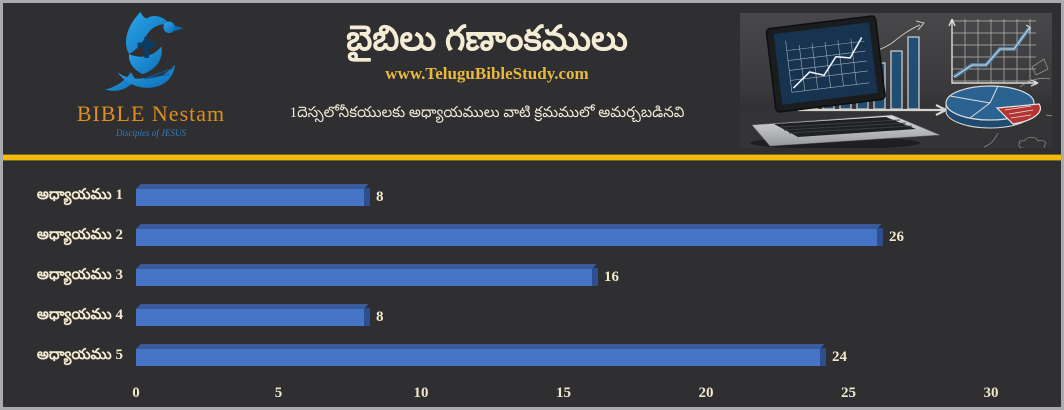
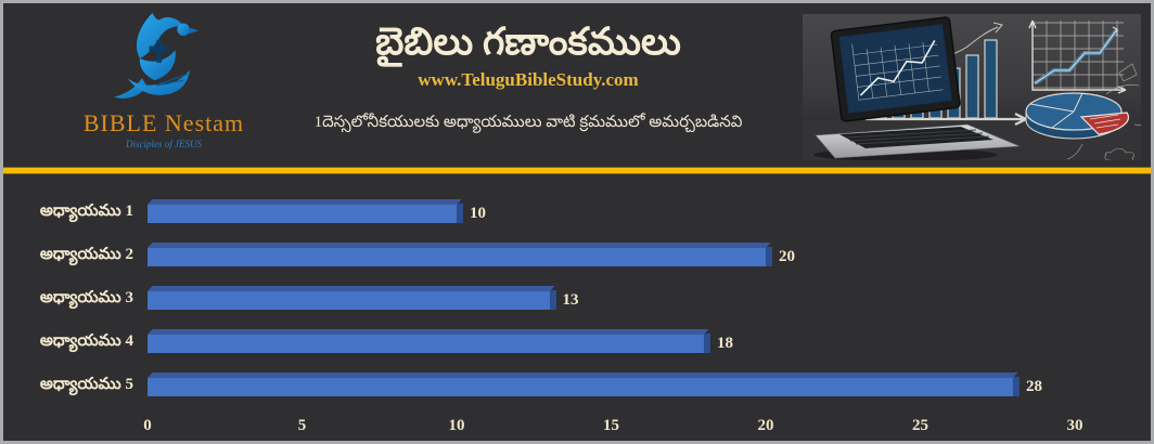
అధ్యాయము 1: 8 -> 10
అధ్యాయము 2: 26 -> 20
అధ్యాయము 3: 16 -> 13
అధ్యాయము 4: 8 -> 18
అధ్యాయము 5: 24 -> 28
